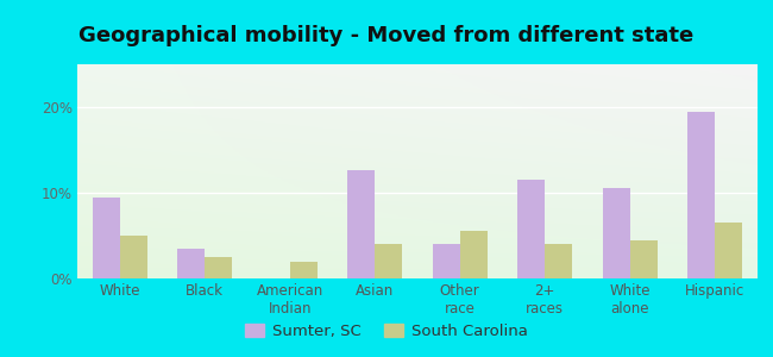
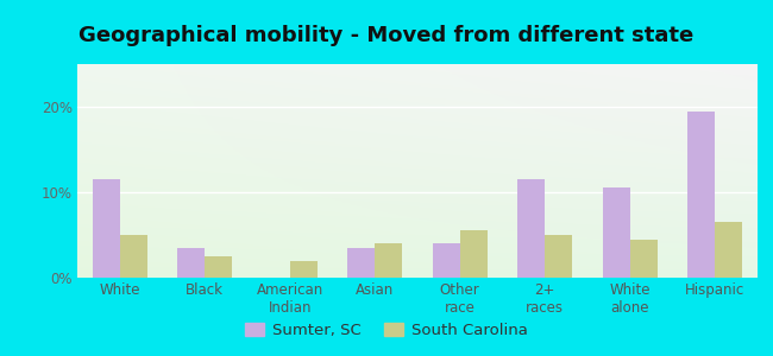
Sumter, SC/White: 9.4% -> 11.5%
Sumter, SC/Asian: 12.6% -> 3.5%
South Carolina/2+ races: 4.0% -> 5.0%
